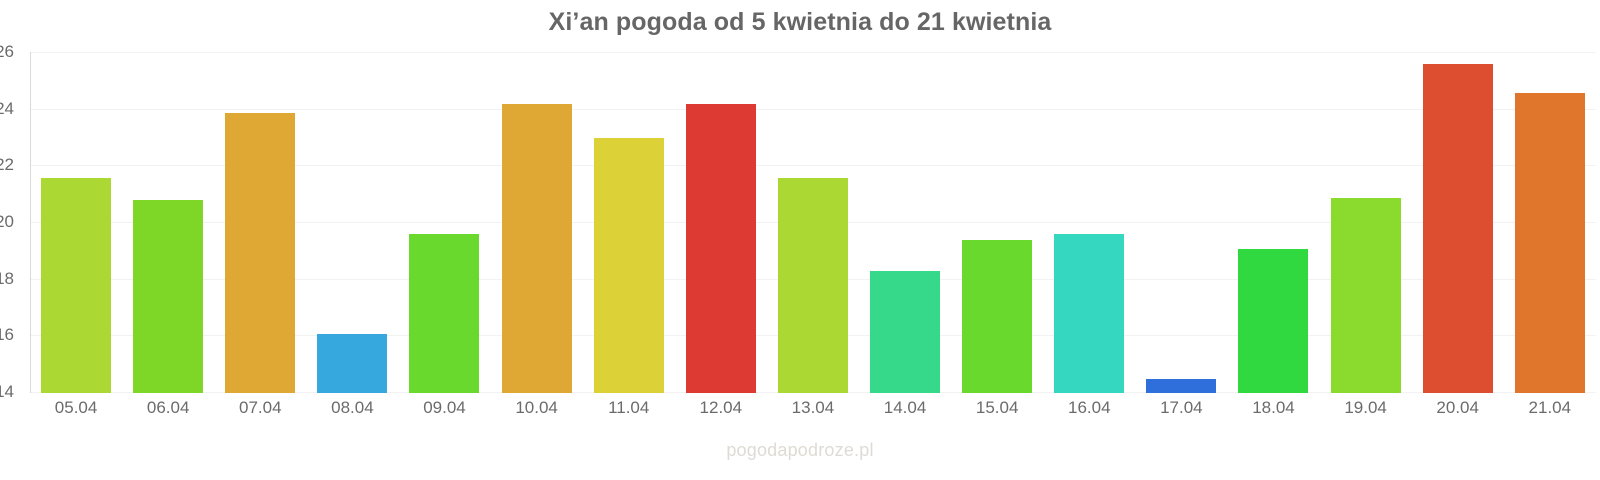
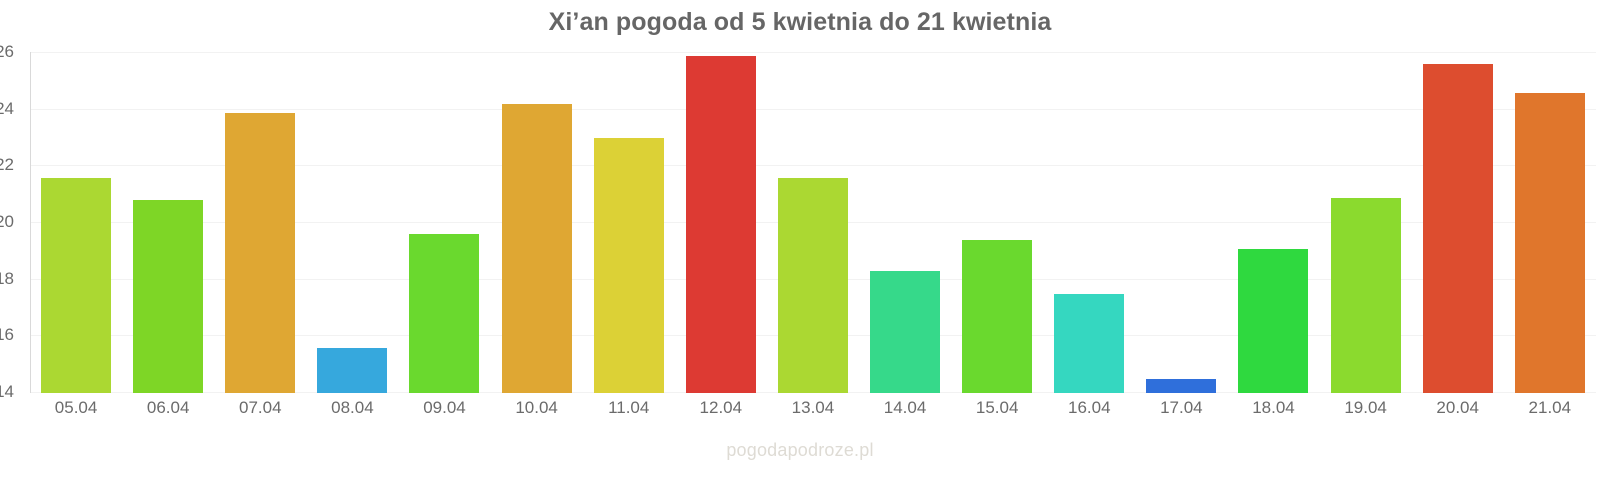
08.04: 16.1 -> 15.6
12.04: 24.2 -> 25.9
16.04: 19.6 -> 17.5
